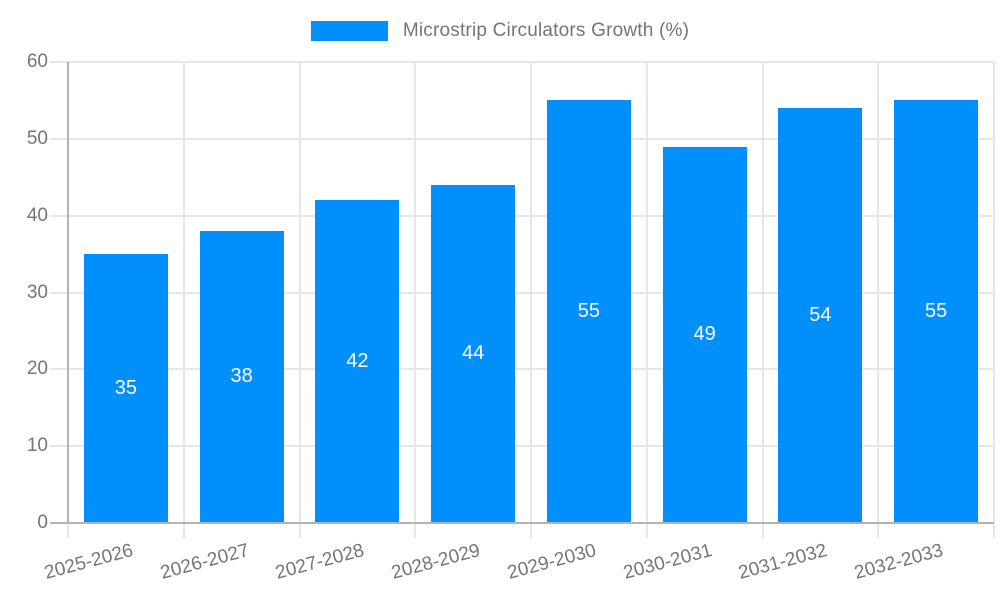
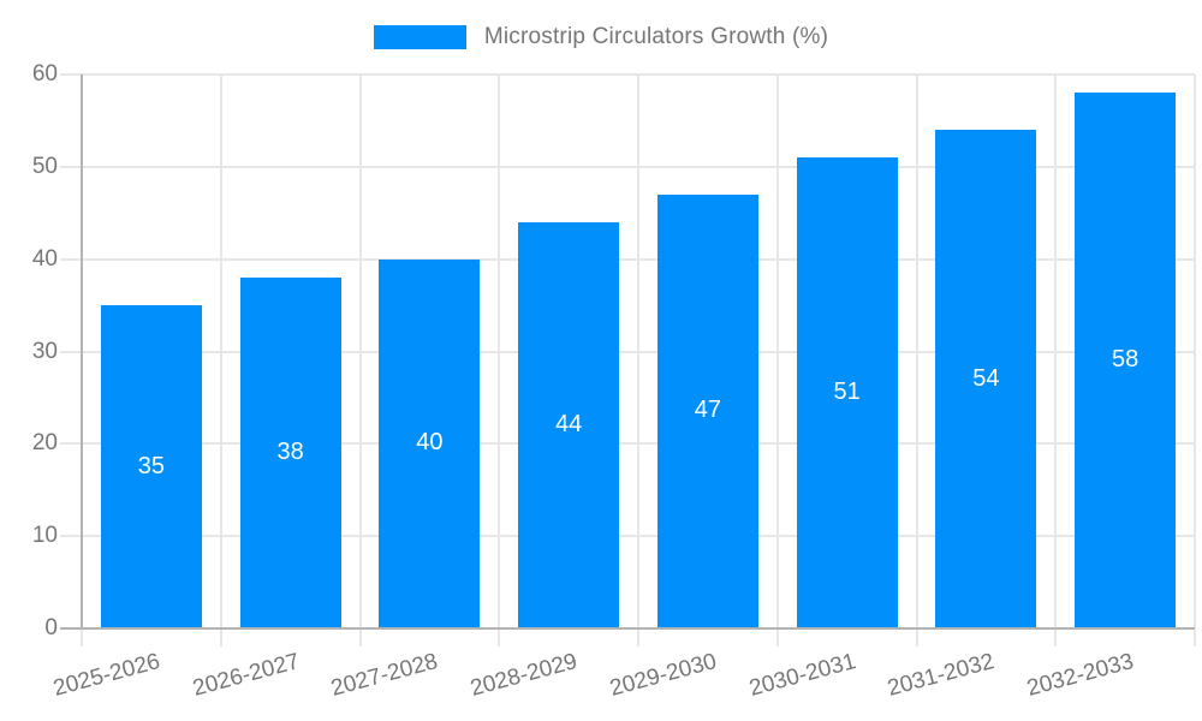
2027-2028: 42 -> 40
2029-2030: 55 -> 47
2030-2031: 49 -> 51
2032-2033: 55 -> 58
